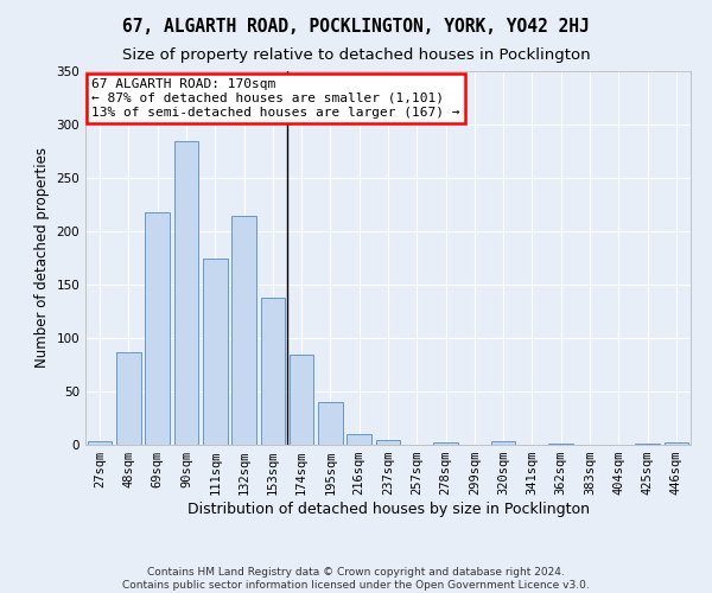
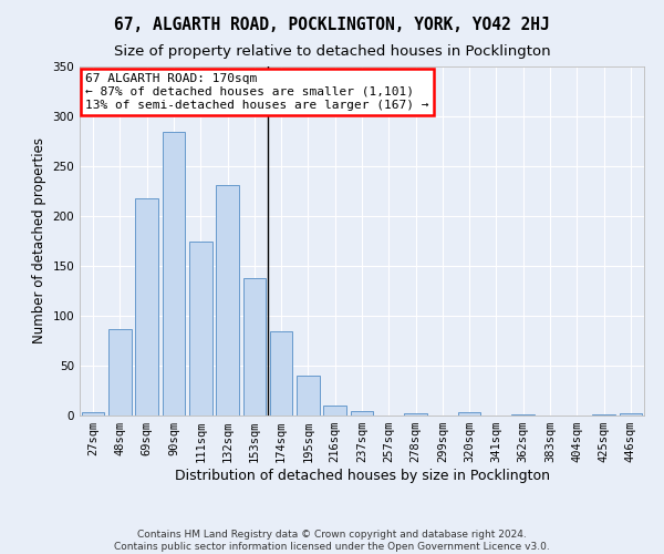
132sqm: 214 -> 231
